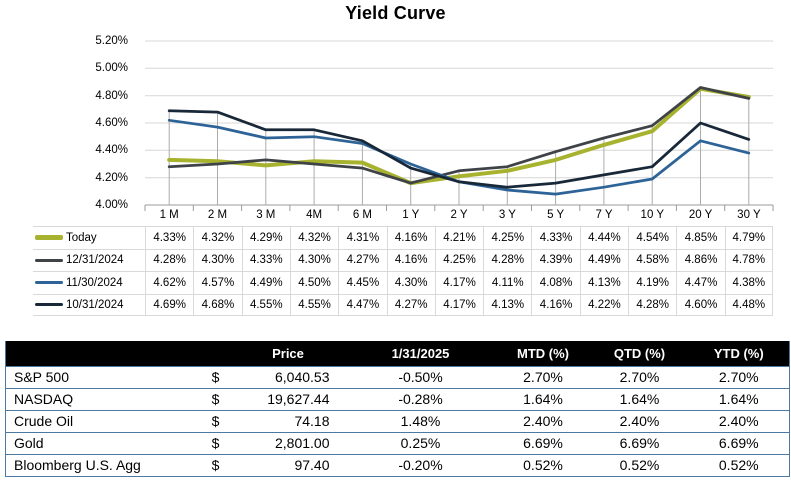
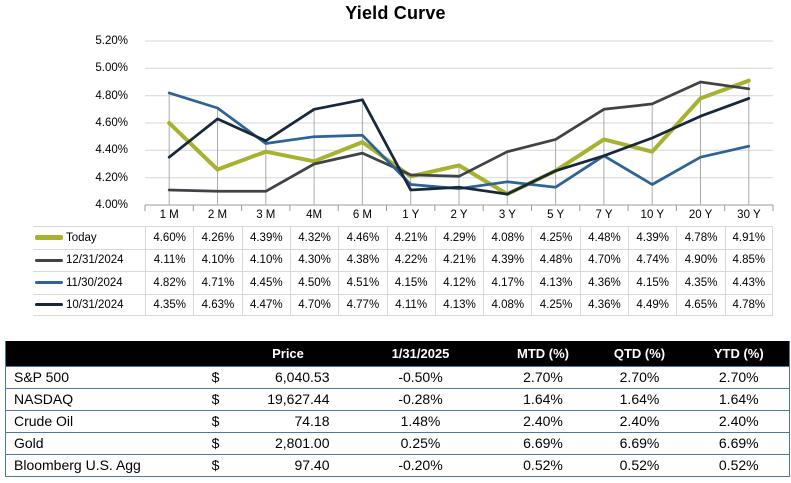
Today/1 M: 4.33% -> 4.60%
12/31/2024/1 M: 4.28% -> 4.11%
11/30/2024/1 M: 4.62% -> 4.82%
10/31/2024/1 M: 4.69% -> 4.35%
Today/2 M: 4.32% -> 4.26%
12/31/2024/2 M: 4.30% -> 4.10%
11/30/2024/2 M: 4.57% -> 4.71%
10/31/2024/2 M: 4.68% -> 4.63%
Today/3 M: 4.29% -> 4.39%
12/31/2024/3 M: 4.33% -> 4.10%
11/30/2024/3 M: 4.49% -> 4.45%
10/31/2024/3 M: 4.55% -> 4.47%
10/31/2024/4M: 4.55% -> 4.70%
Today/6 M: 4.31% -> 4.46%
12/31/2024/6 M: 4.27% -> 4.38%
11/30/2024/6 M: 4.45% -> 4.51%
10/31/2024/6 M: 4.47% -> 4.77%
Today/1 Y: 4.16% -> 4.21%
12/31/2024/1 Y: 4.16% -> 4.22%
11/30/2024/1 Y: 4.30% -> 4.15%
10/31/2024/1 Y: 4.27% -> 4.11%
Today/2 Y: 4.21% -> 4.29%
12/31/2024/2 Y: 4.25% -> 4.21%
11/30/2024/2 Y: 4.17% -> 4.12%
10/31/2024/2 Y: 4.17% -> 4.13%
Today/3 Y: 4.25% -> 4.08%
12/31/2024/3 Y: 4.28% -> 4.39%
11/30/2024/3 Y: 4.11% -> 4.17%
10/31/2024/3 Y: 4.13% -> 4.08%
Today/5 Y: 4.33% -> 4.25%
12/31/2024/5 Y: 4.39% -> 4.48%
11/30/2024/5 Y: 4.08% -> 4.13%
10/31/2024/5 Y: 4.16% -> 4.25%
Today/7 Y: 4.44% -> 4.48%
12/31/2024/7 Y: 4.49% -> 4.70%
11/30/2024/7 Y: 4.13% -> 4.36%
10/31/2024/7 Y: 4.22% -> 4.36%
Today/10 Y: 4.54% -> 4.39%
12/31/2024/10 Y: 4.58% -> 4.74%
11/30/2024/10 Y: 4.19% -> 4.15%
10/31/2024/10 Y: 4.28% -> 4.49%
Today/20 Y: 4.85% -> 4.78%
12/31/2024/20 Y: 4.86% -> 4.90%
11/30/2024/20 Y: 4.47% -> 4.35%
10/31/2024/20 Y: 4.60% -> 4.65%
Today/30 Y: 4.79% -> 4.91%
12/31/2024/30 Y: 4.78% -> 4.85%
11/30/2024/30 Y: 4.38% -> 4.43%
10/31/2024/30 Y: 4.48% -> 4.78%
